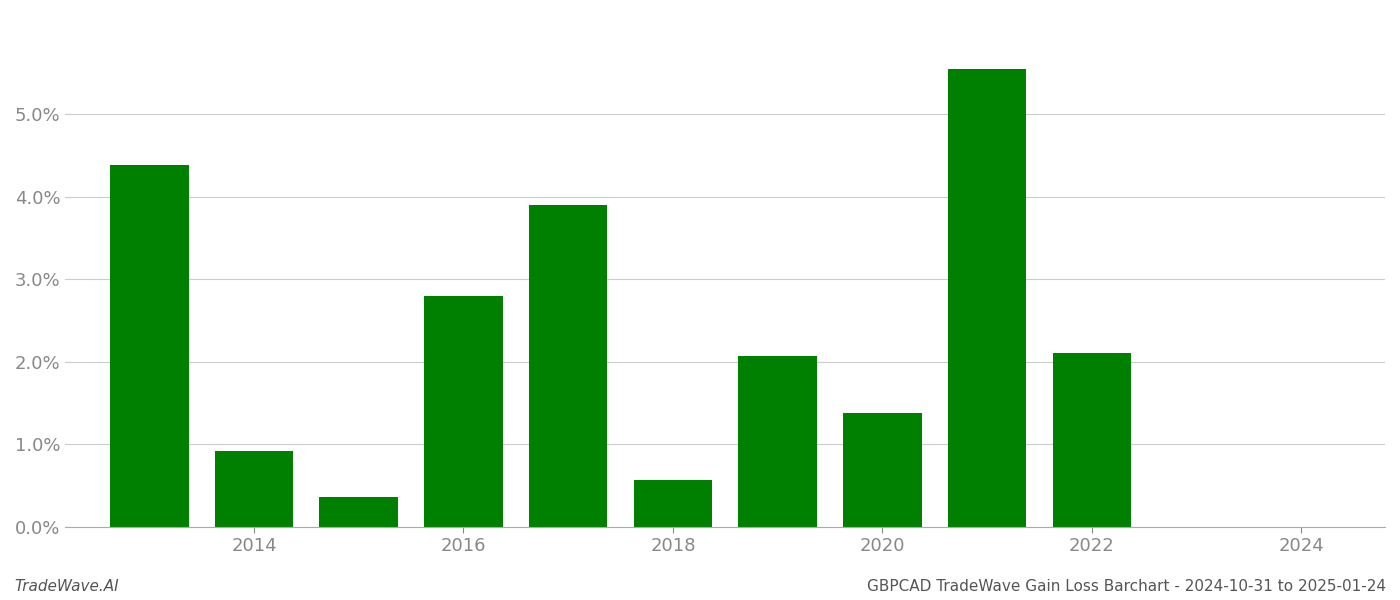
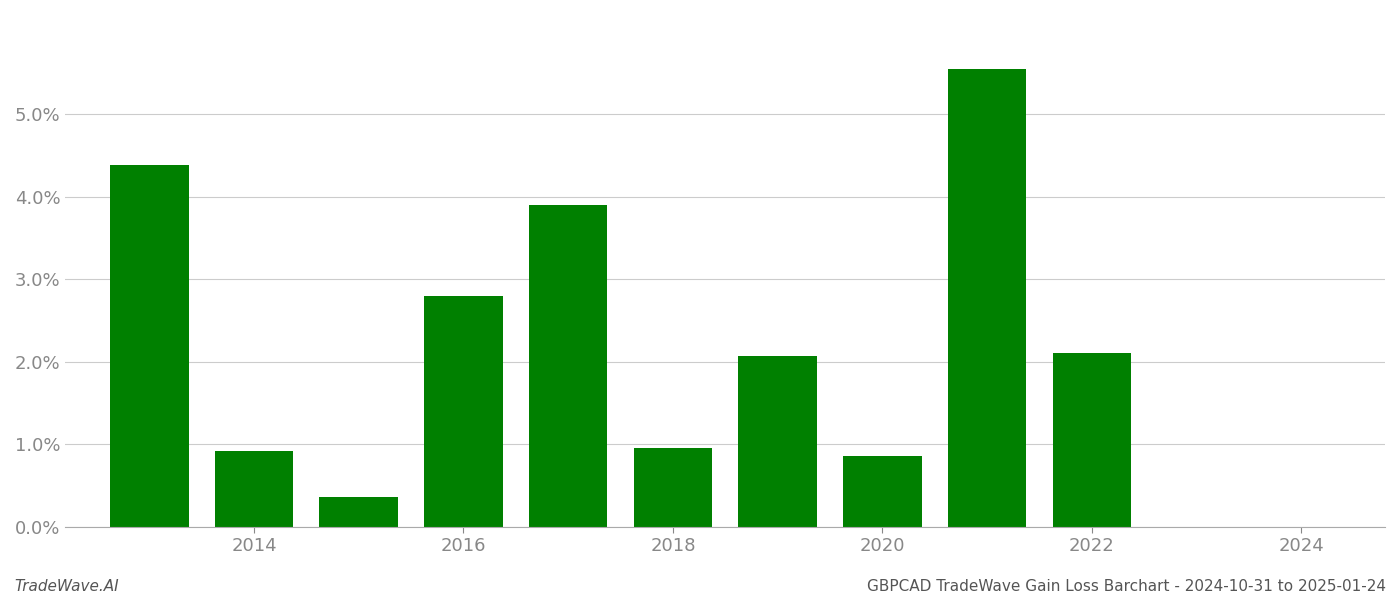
2018: 0.56% -> 0.95%
2020: 1.38% -> 0.85%
